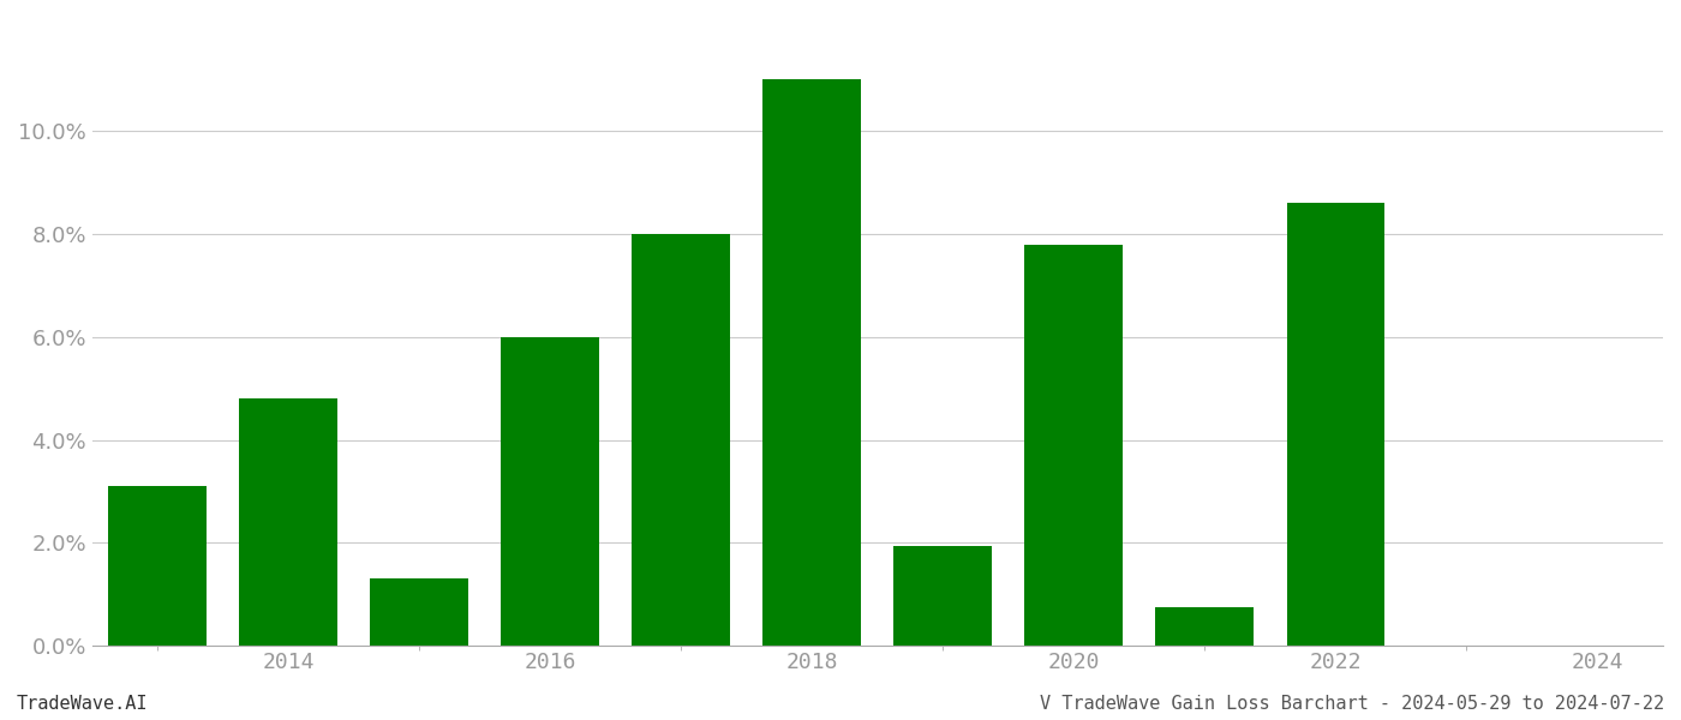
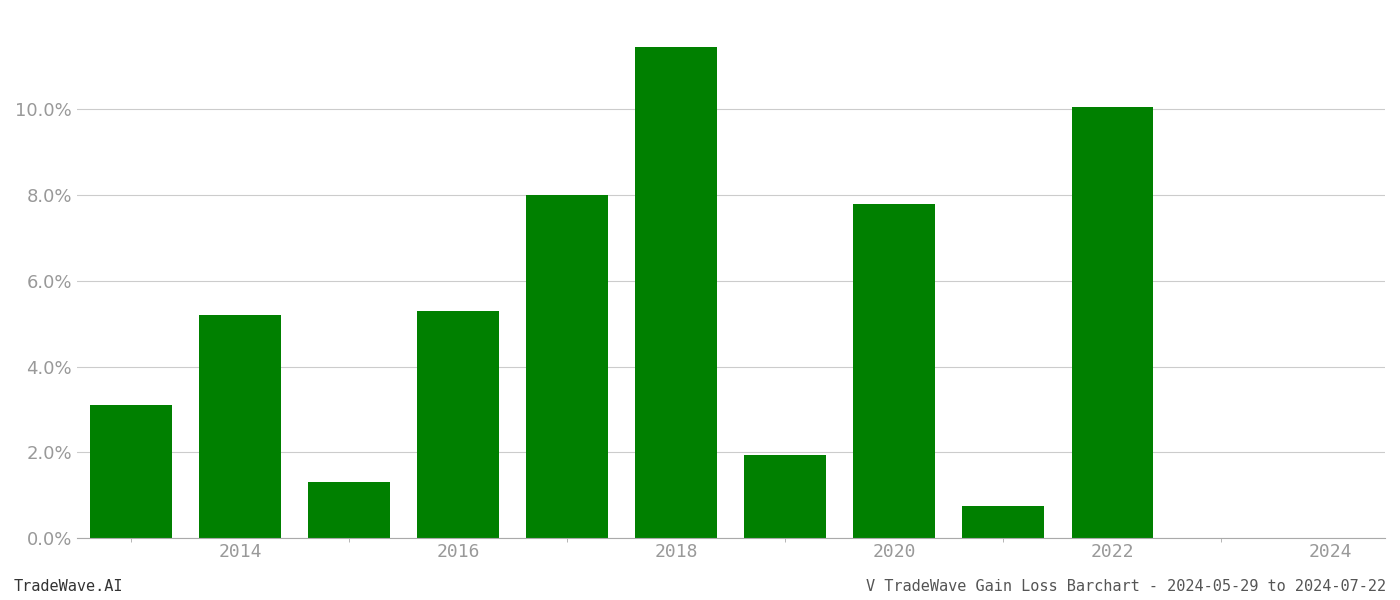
2014: 4.80% -> 5.20%
2016: 6.00% -> 5.30%
2018: 11.00% -> 11.45%
2022: 8.60% -> 10.05%
